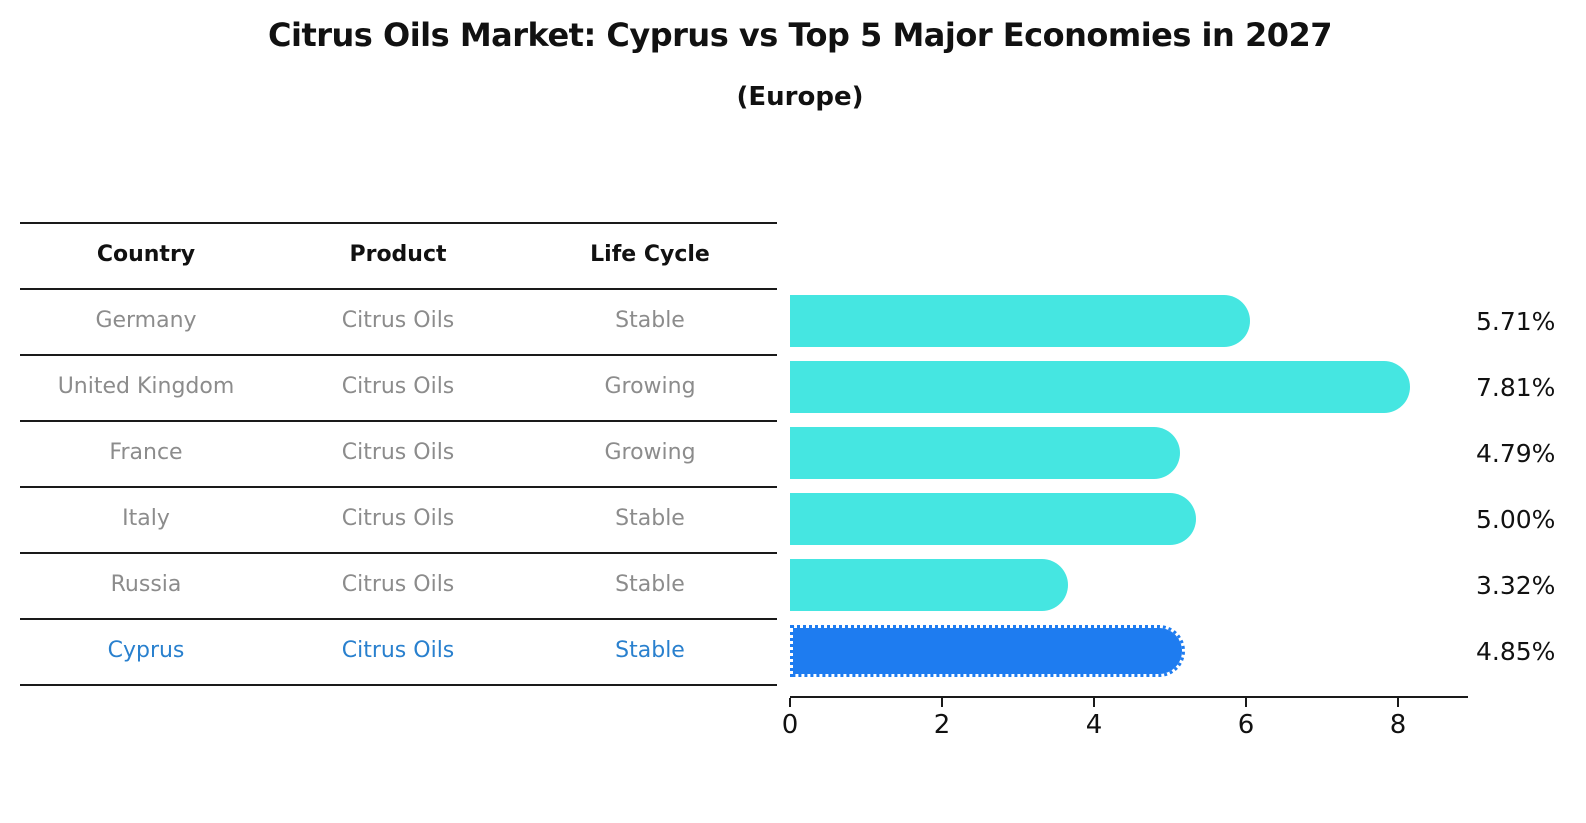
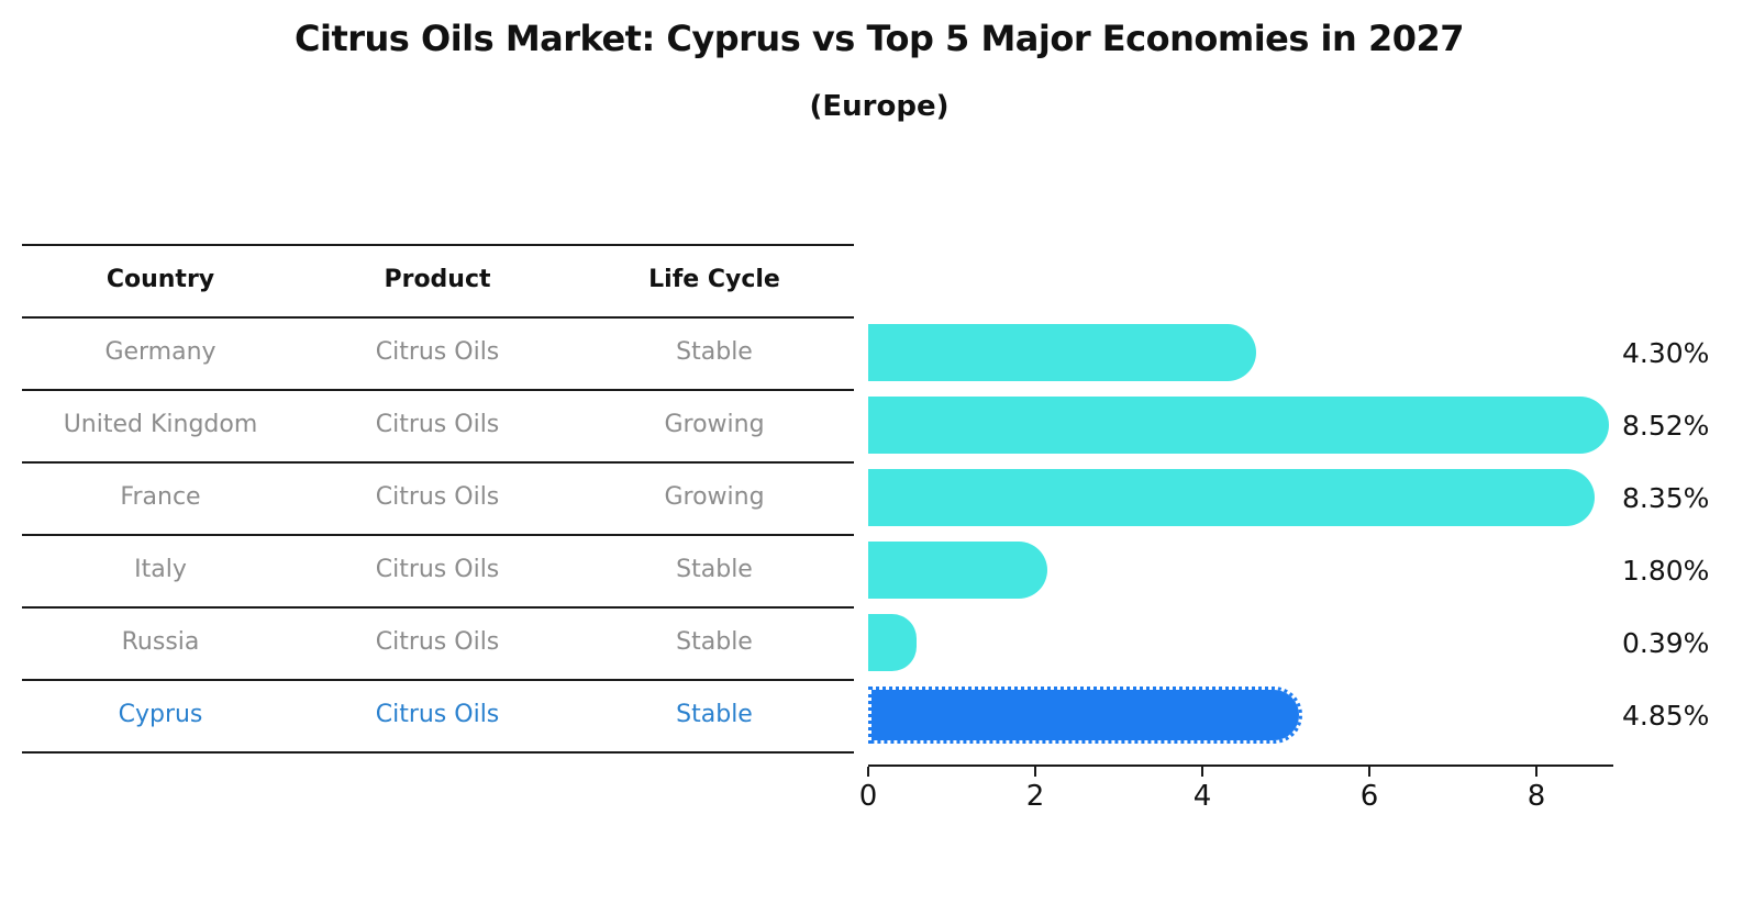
Germany: 5.71% -> 4.30%
United Kingdom: 7.81% -> 8.52%
France: 4.79% -> 8.35%
Italy: 5.00% -> 1.80%
Russia: 3.32% -> 0.39%
